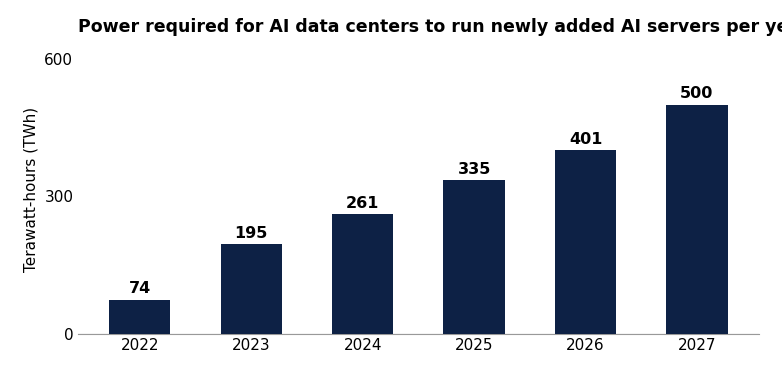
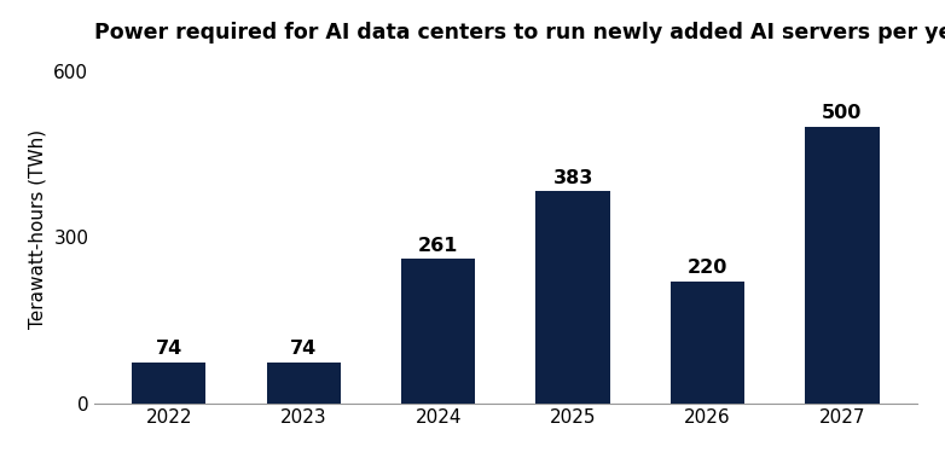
2023: 195 -> 74
2025: 335 -> 383
2026: 401 -> 220
